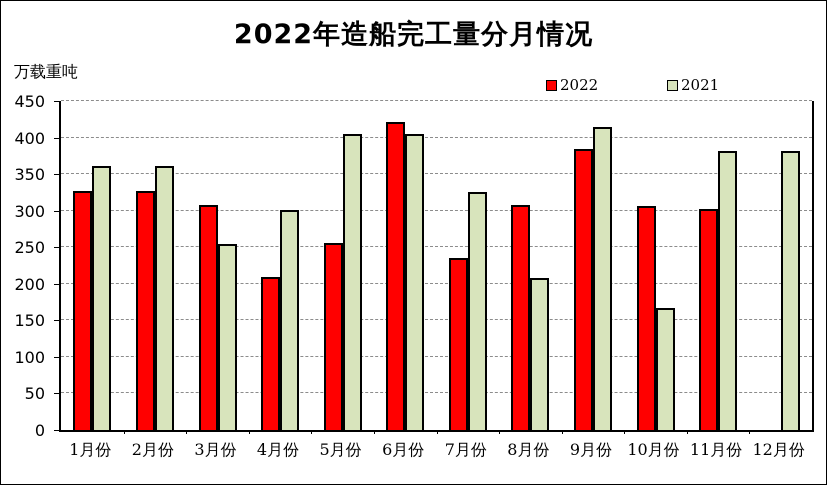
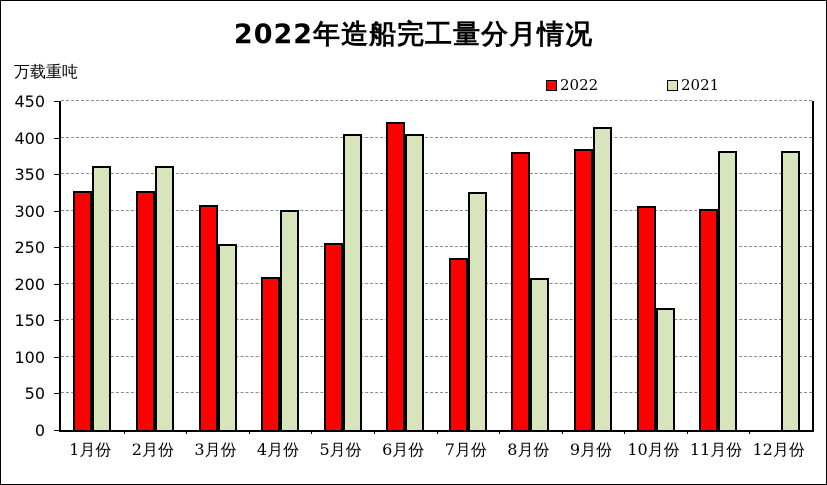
2022/8月份: 310 -> 380
